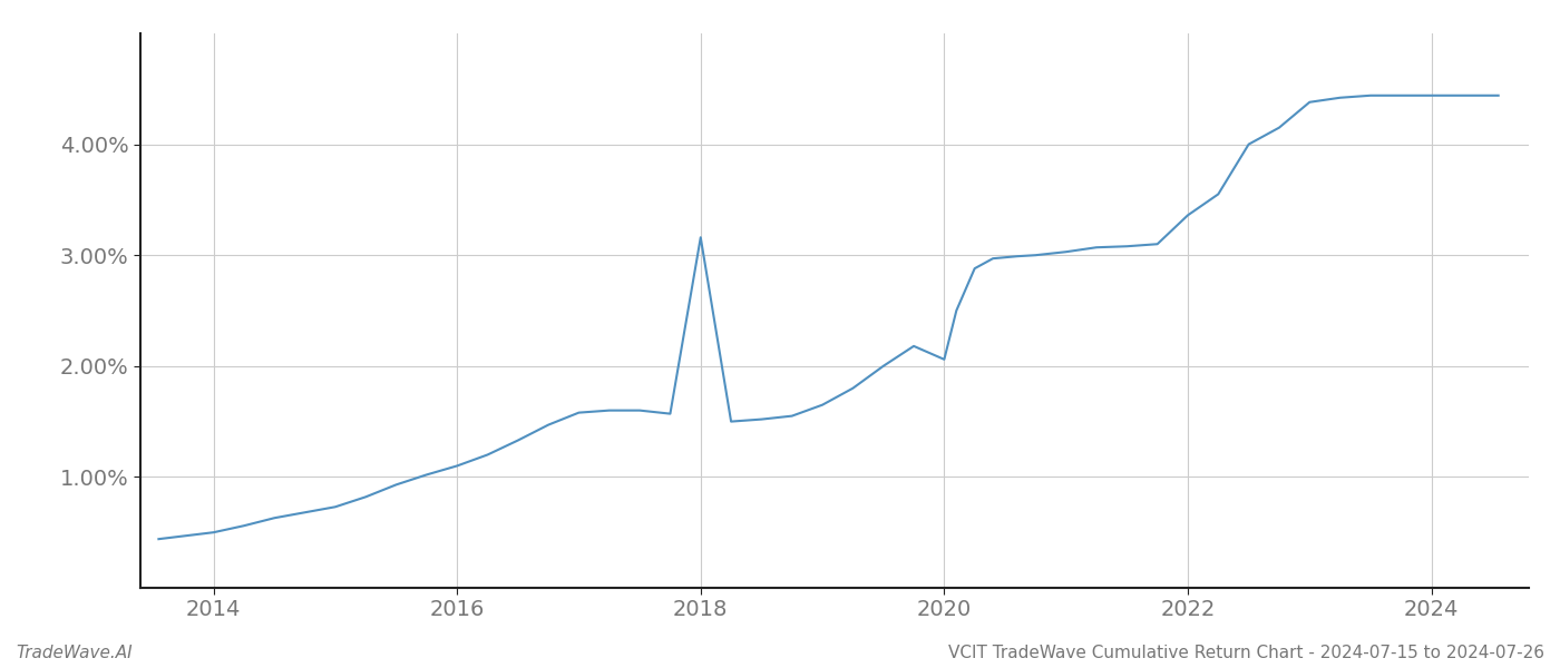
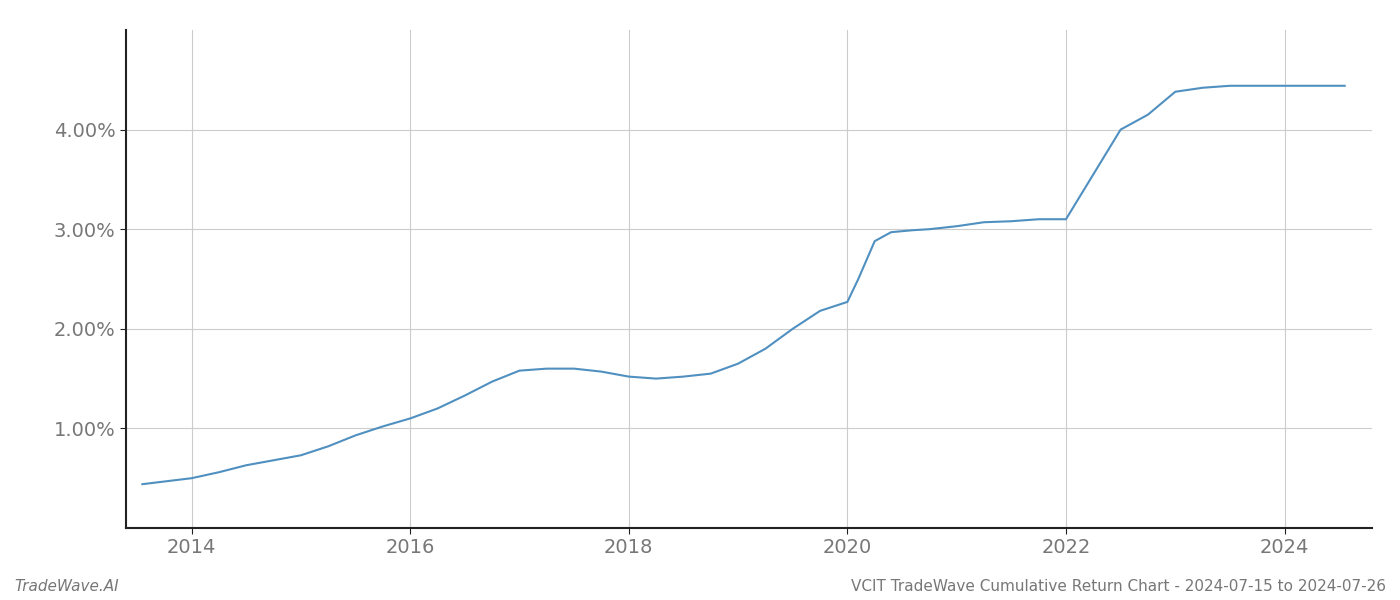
2018: 3.16% -> 1.52%
2020: 2.06% -> 2.27%
2022: 3.36% -> 3.10%
